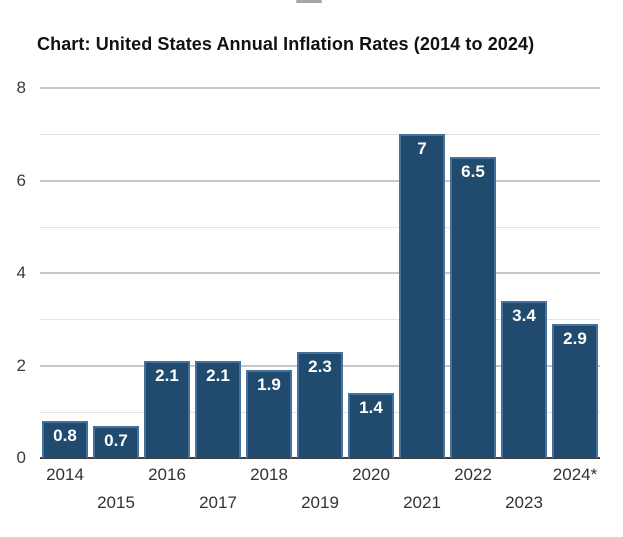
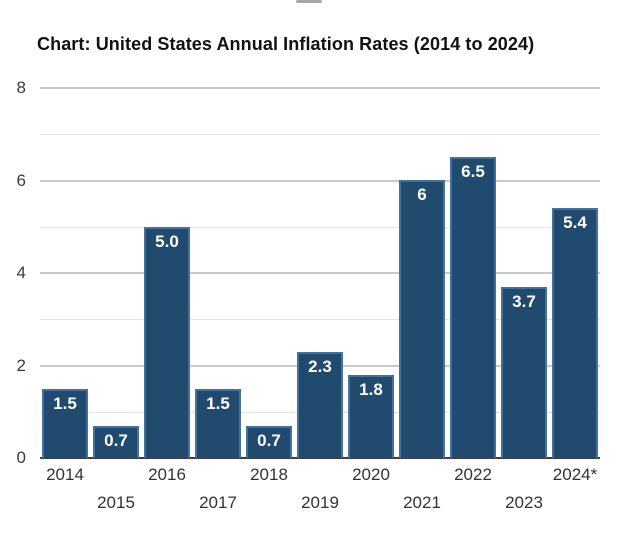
2014: 0.8 -> 1.5
2016: 2.1 -> 5.0
2017: 2.1 -> 1.5
2018: 1.9 -> 0.7
2020: 1.4 -> 1.8
2021: 7 -> 6
2023: 3.4 -> 3.7
2024*: 2.9 -> 5.4
